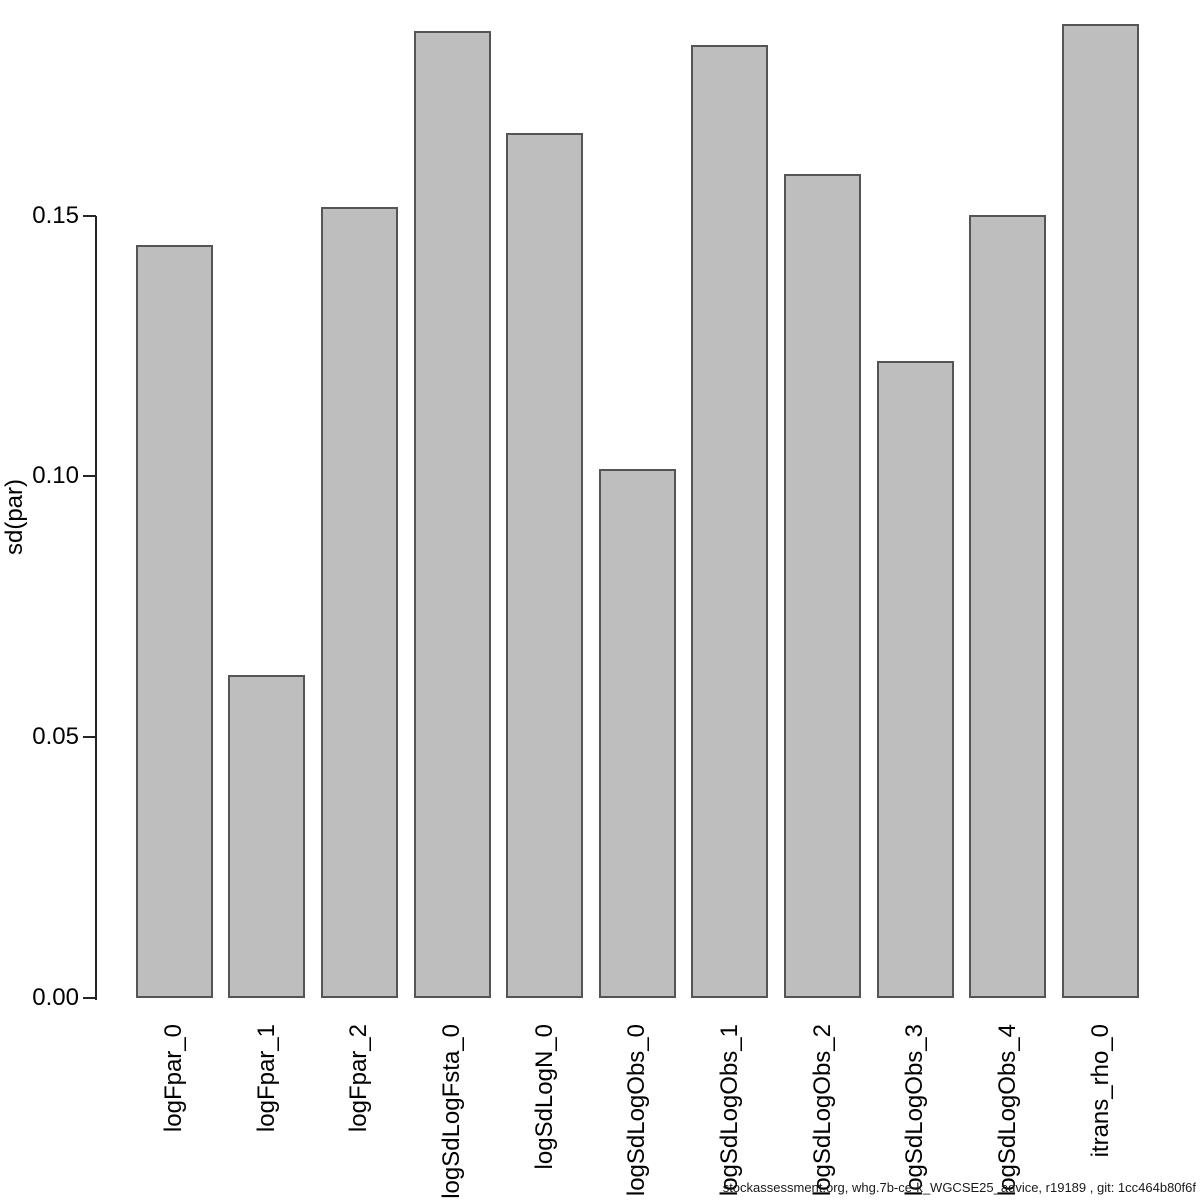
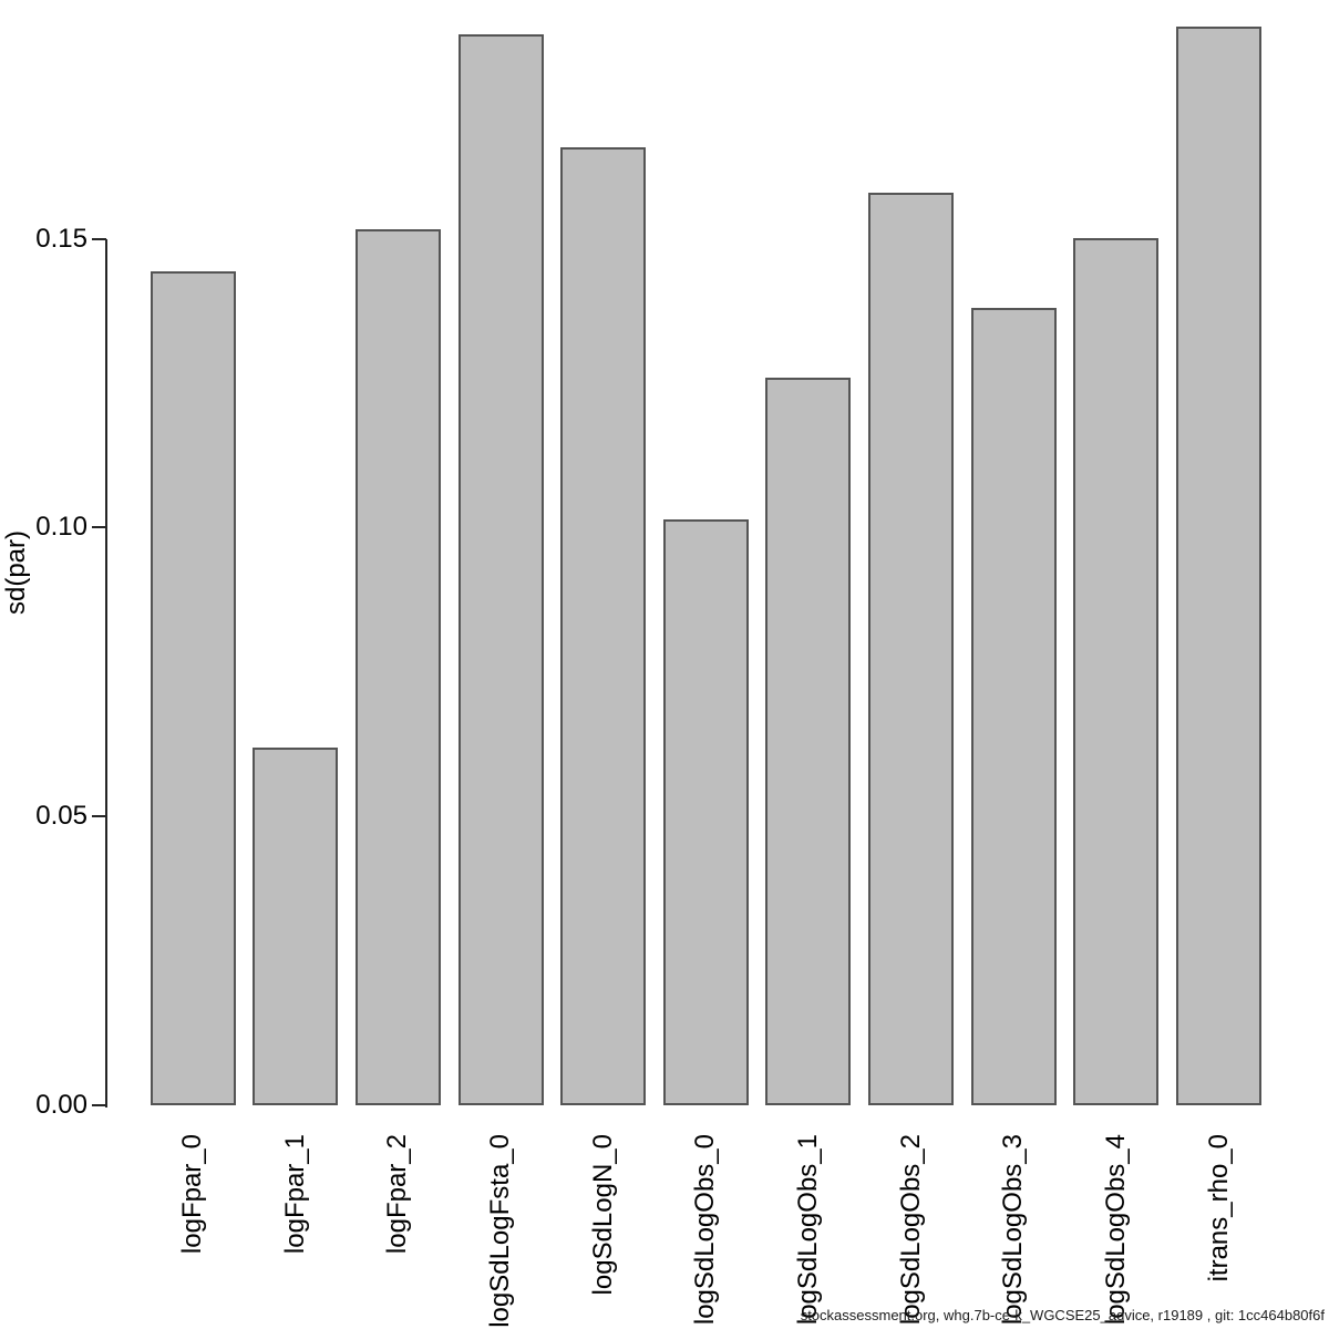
logSdLogObs_1: 0.183 -> 0.126
logSdLogObs_3: 0.122 -> 0.138
